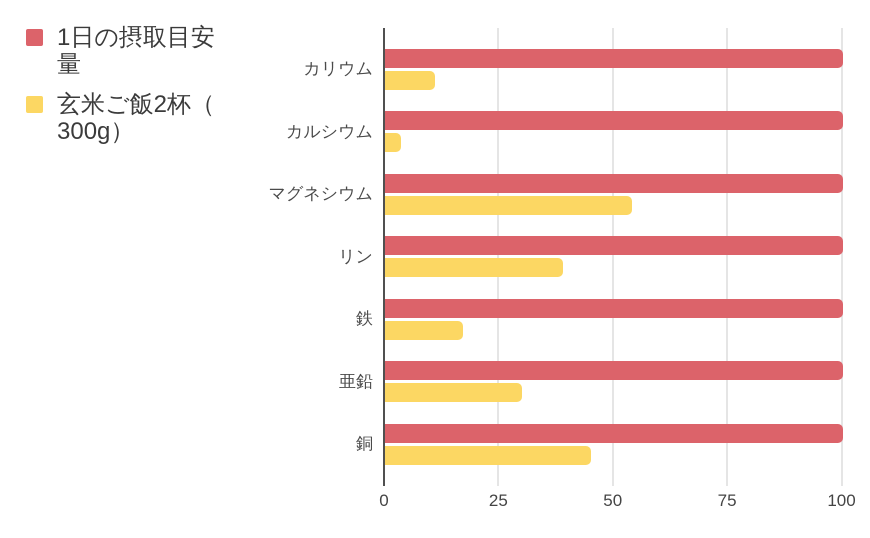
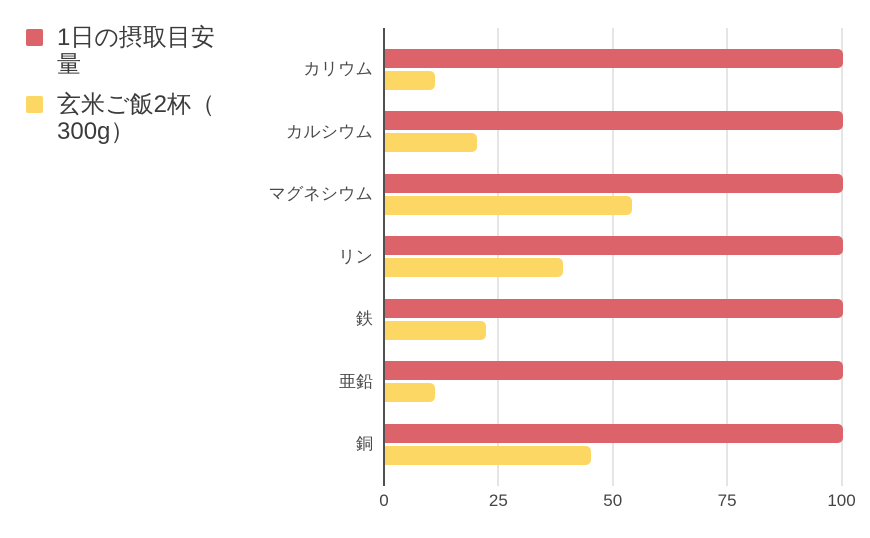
玄米ご飯2杯（300g）/カルシウム: 4 -> 20
玄米ご飯2杯（300g）/鉄: 17 -> 22
玄米ご飯2杯（300g）/亜鉛: 30 -> 11
